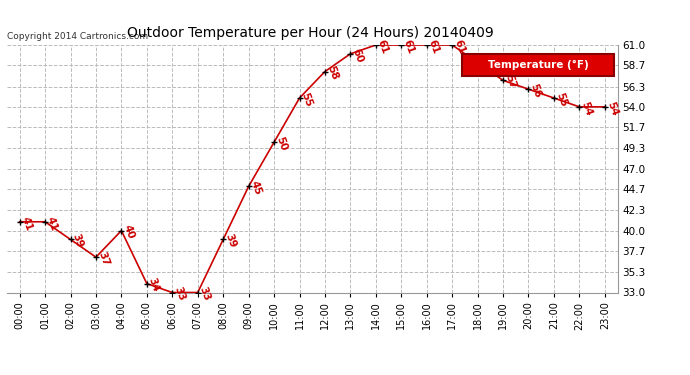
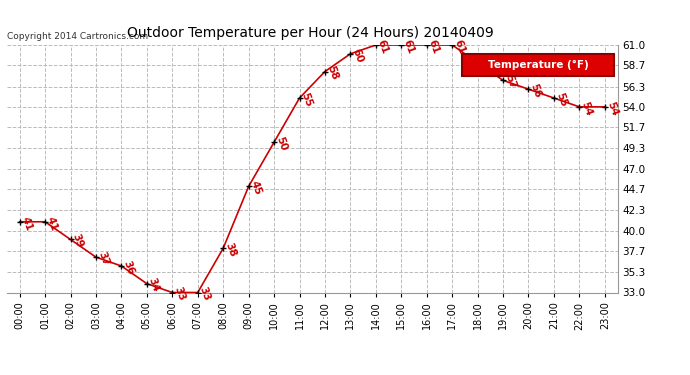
04:00: 40 -> 36
08:00: 39 -> 38
